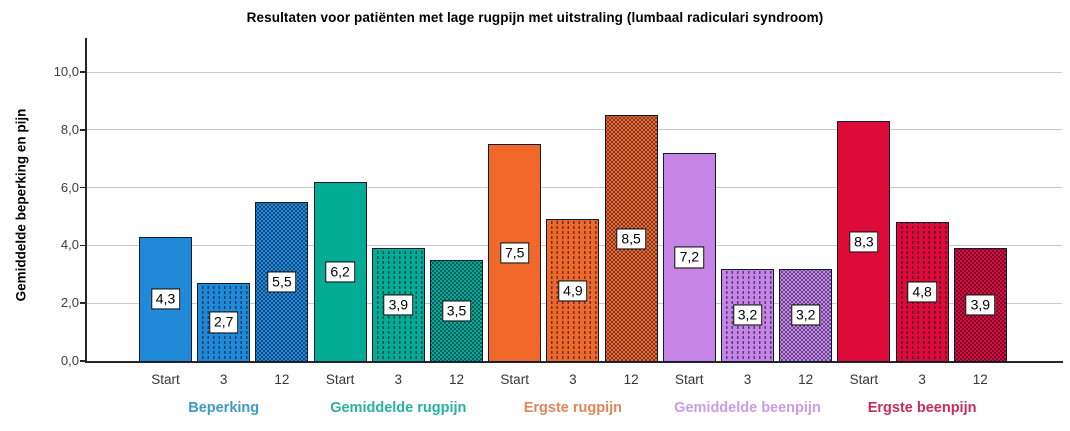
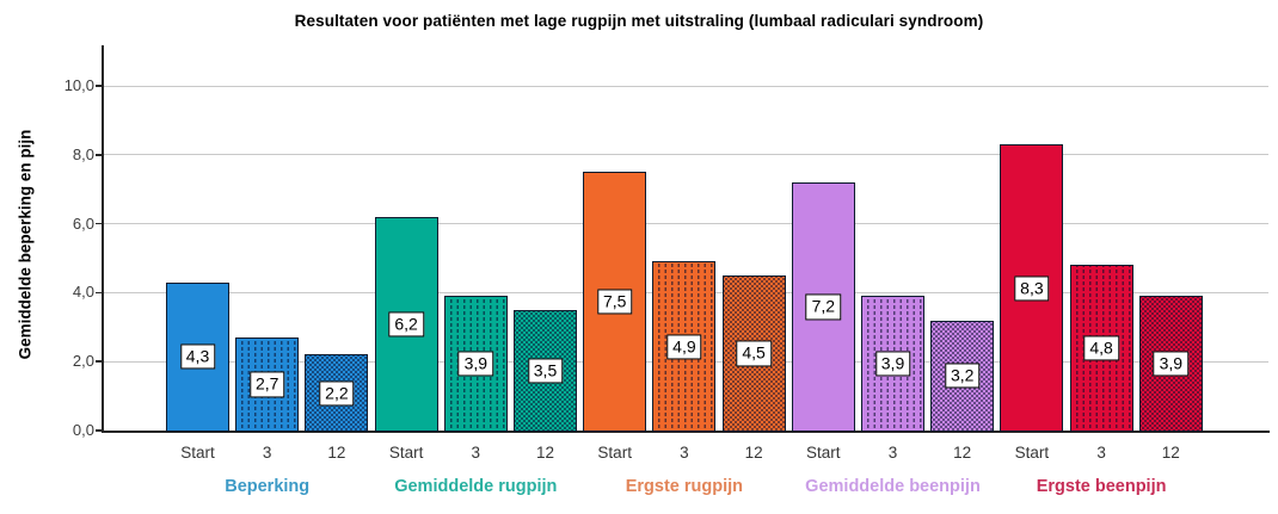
Gemiddelde beenpijn/3: 3,2 -> 3,9
Beperking/12: 5,5 -> 2,2
Ergste rugpijn/12: 8,5 -> 4,5
